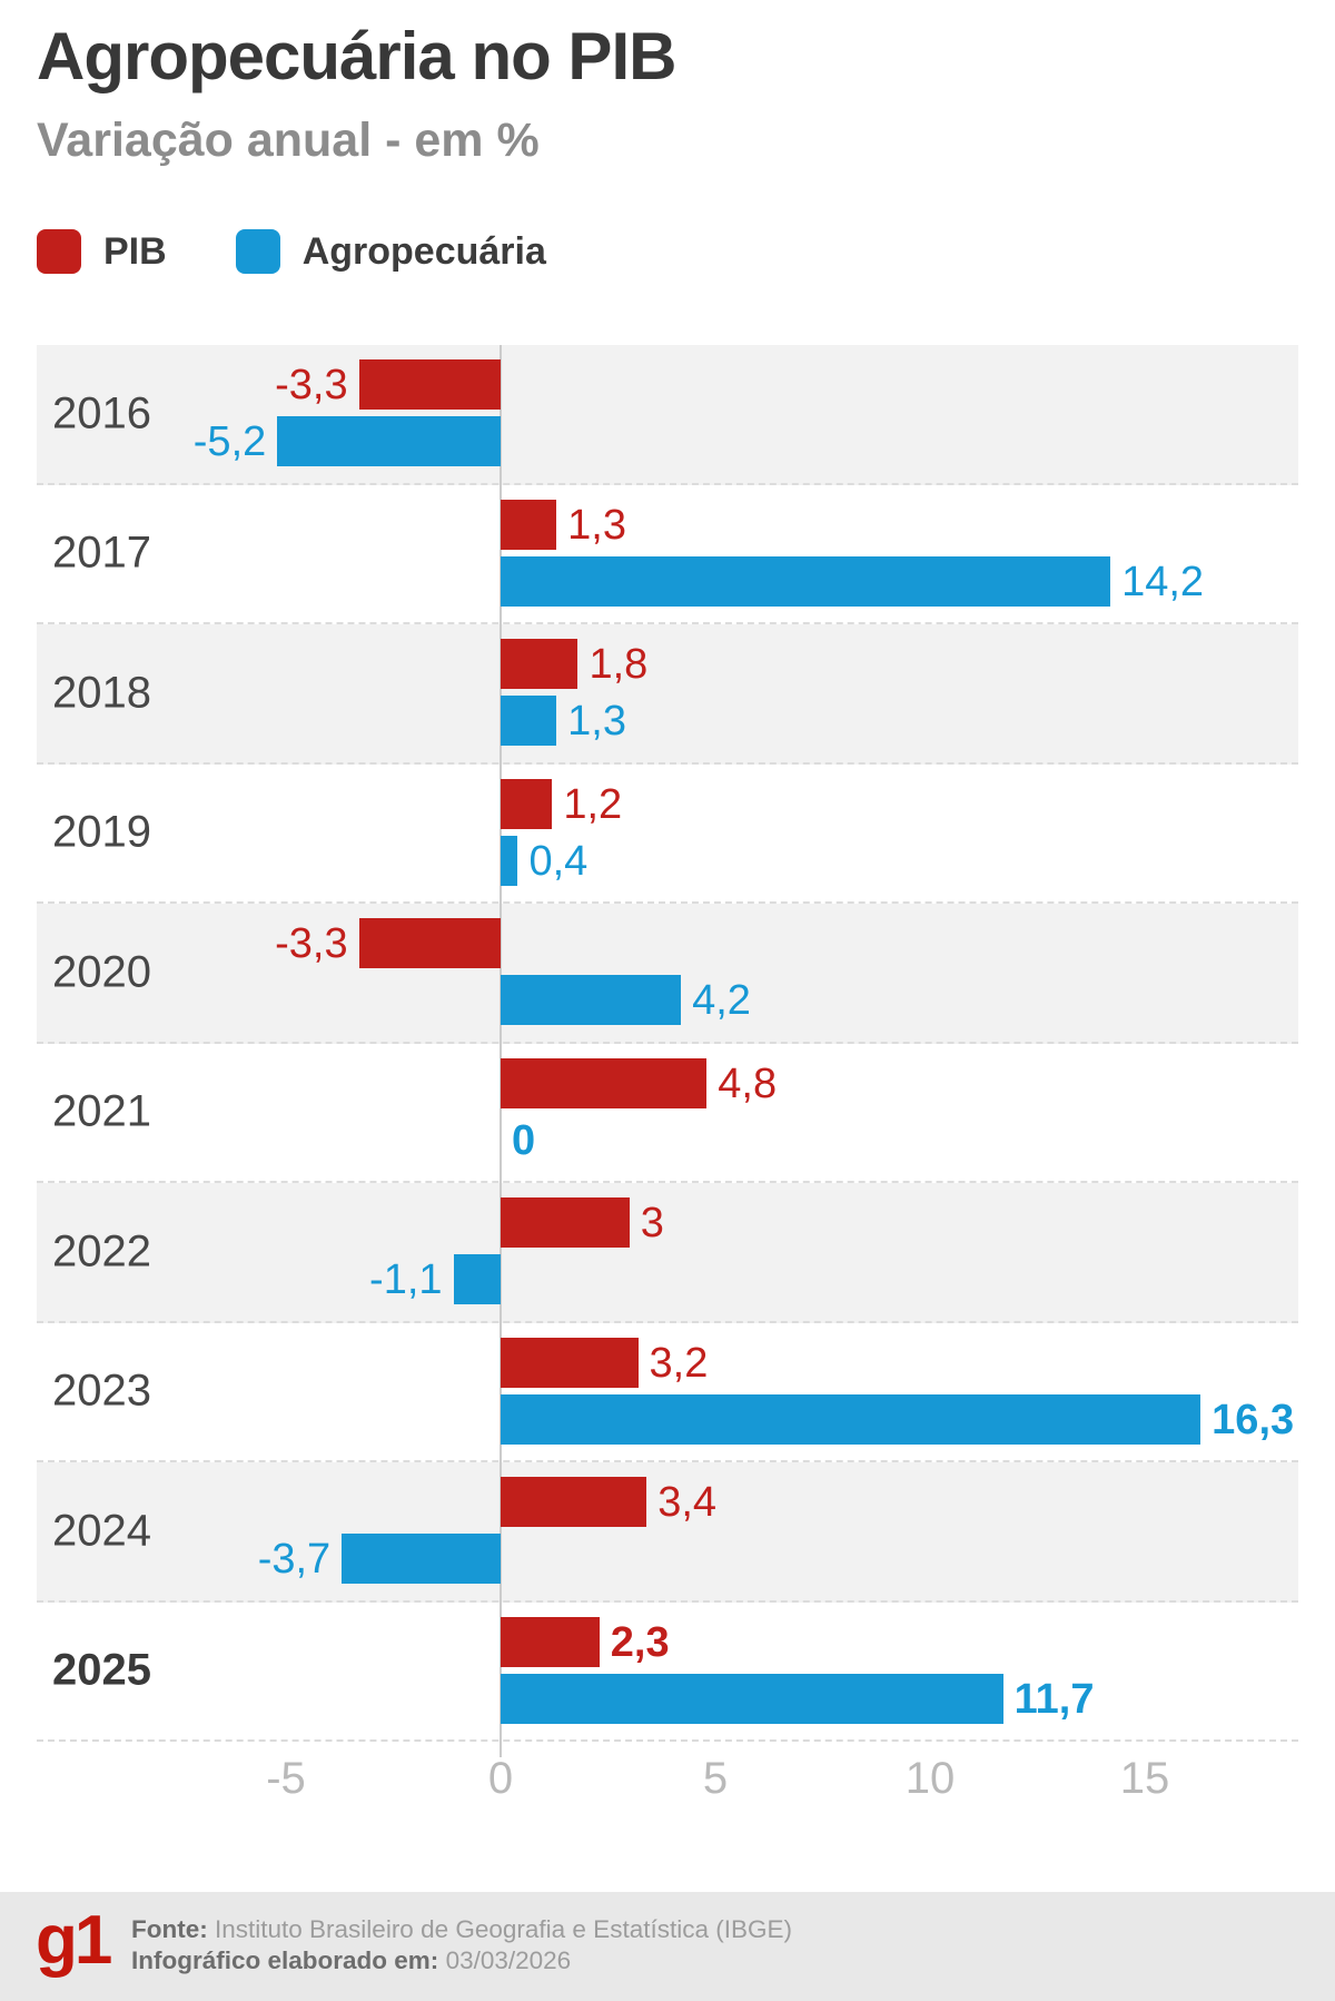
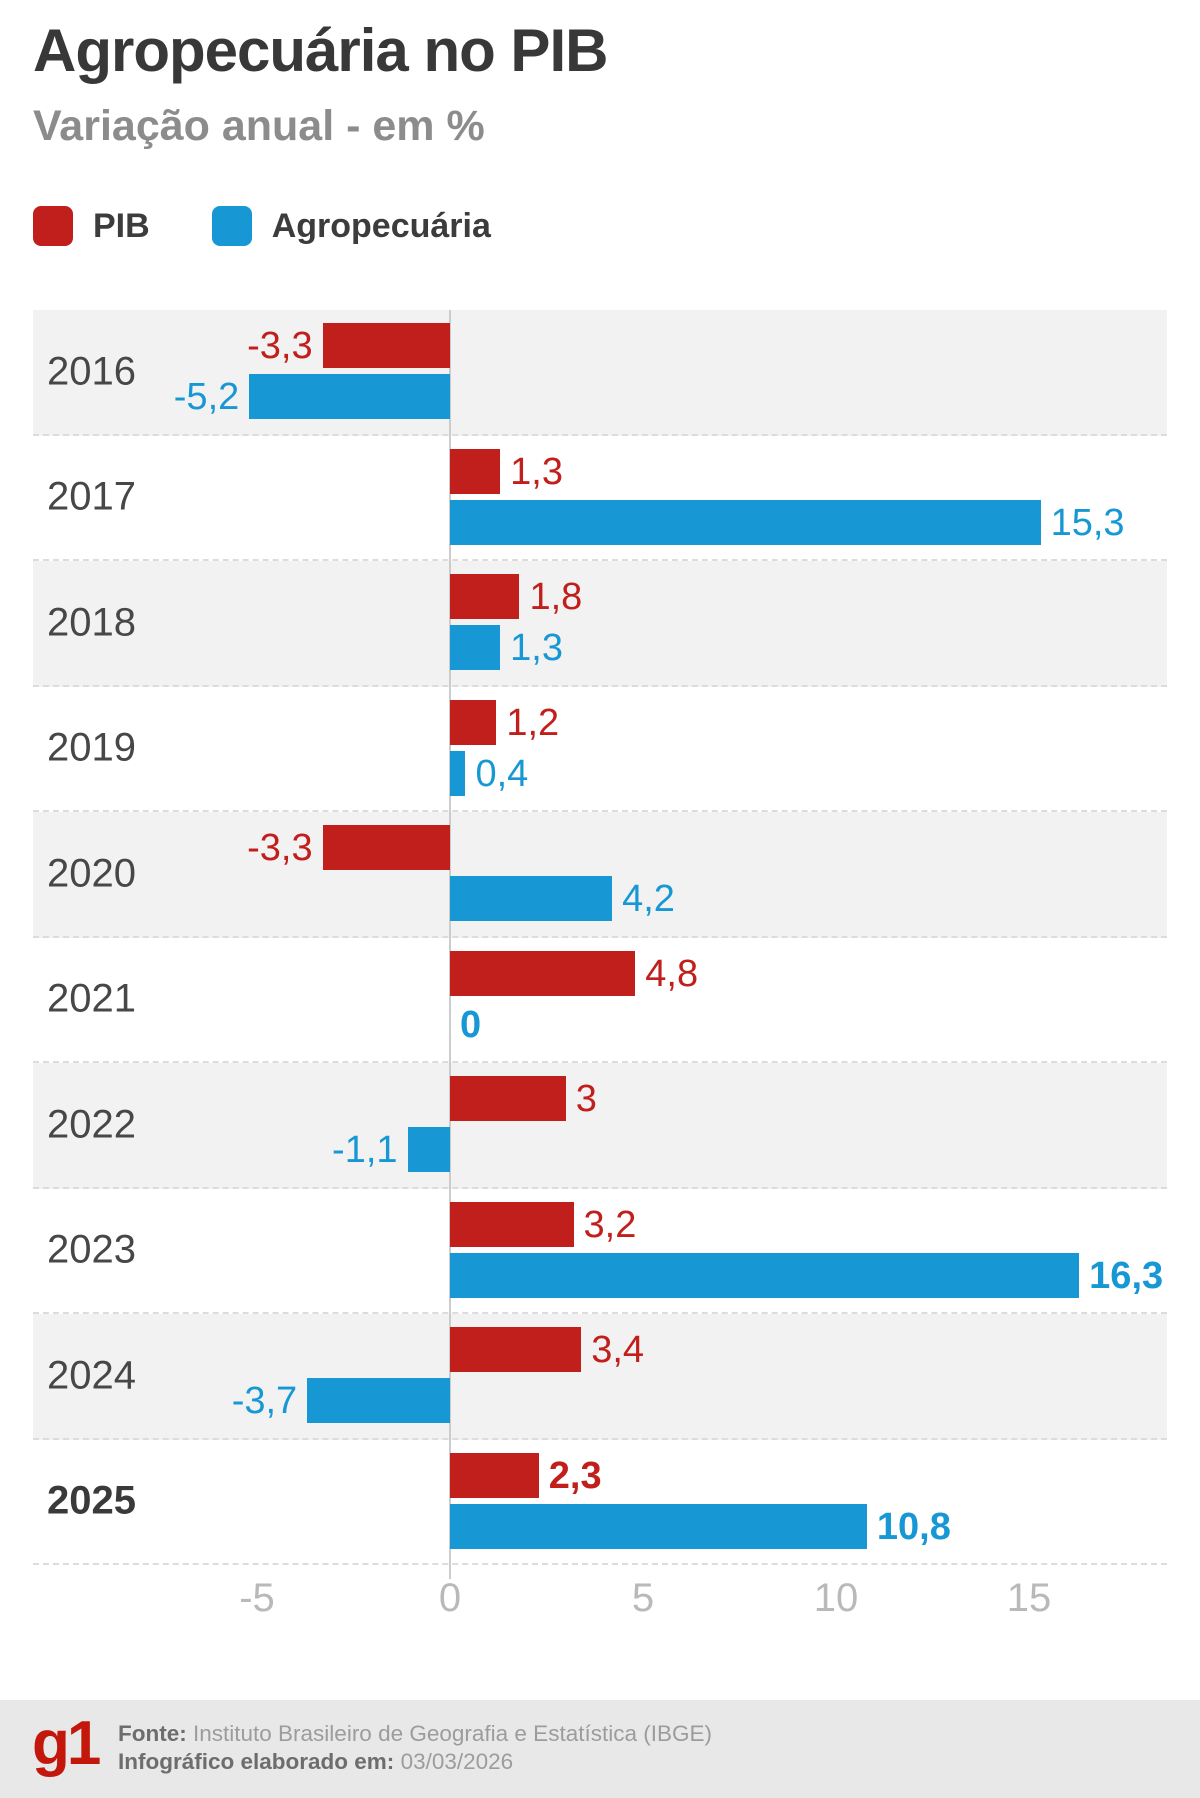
Agropecuária/2017: 14,2 -> 15,3
Agropecuária/2025: 11,7 -> 10,8
